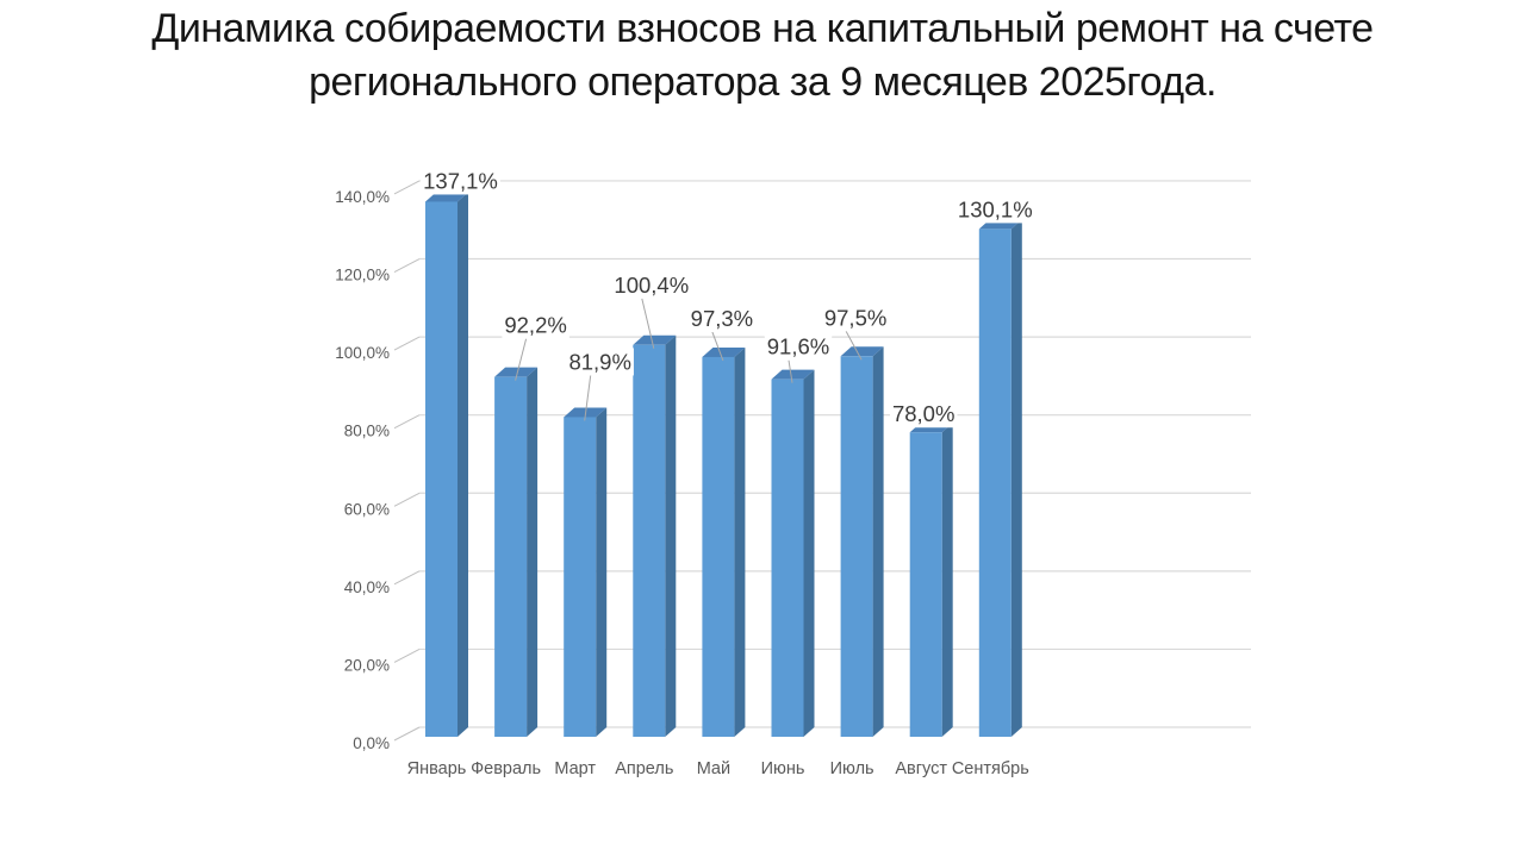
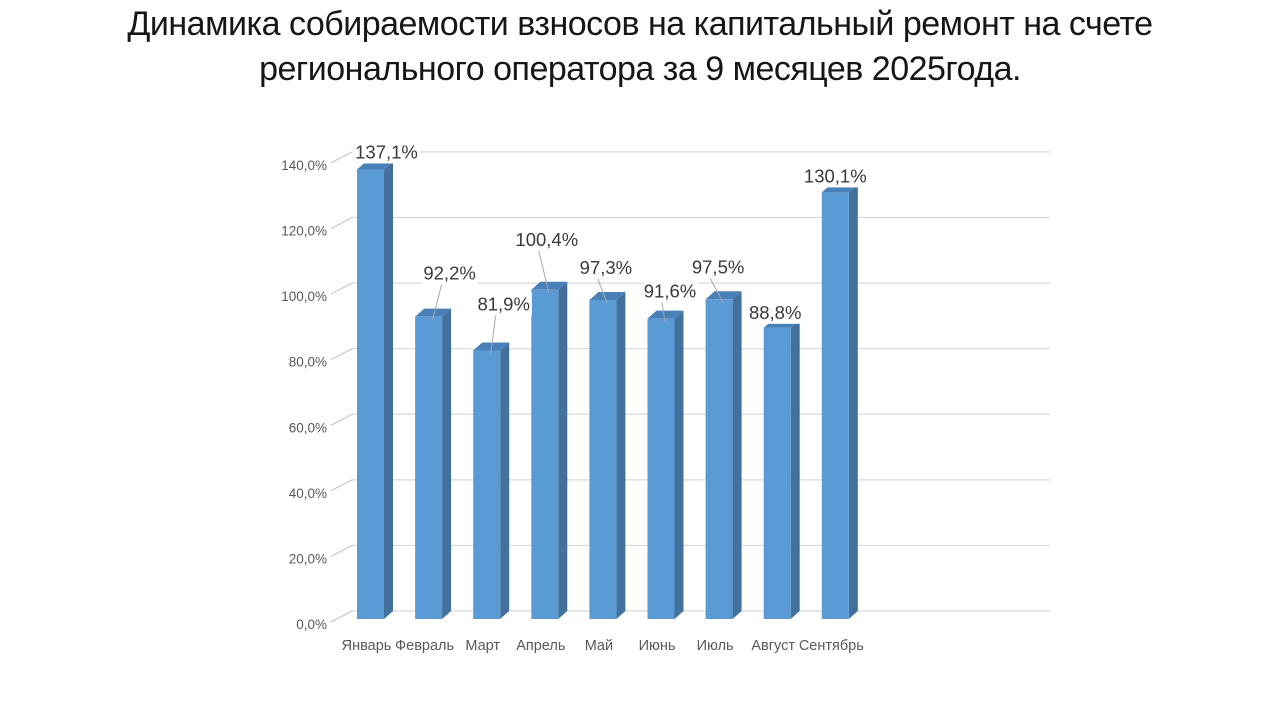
Август: 78,0% -> 88,8%
